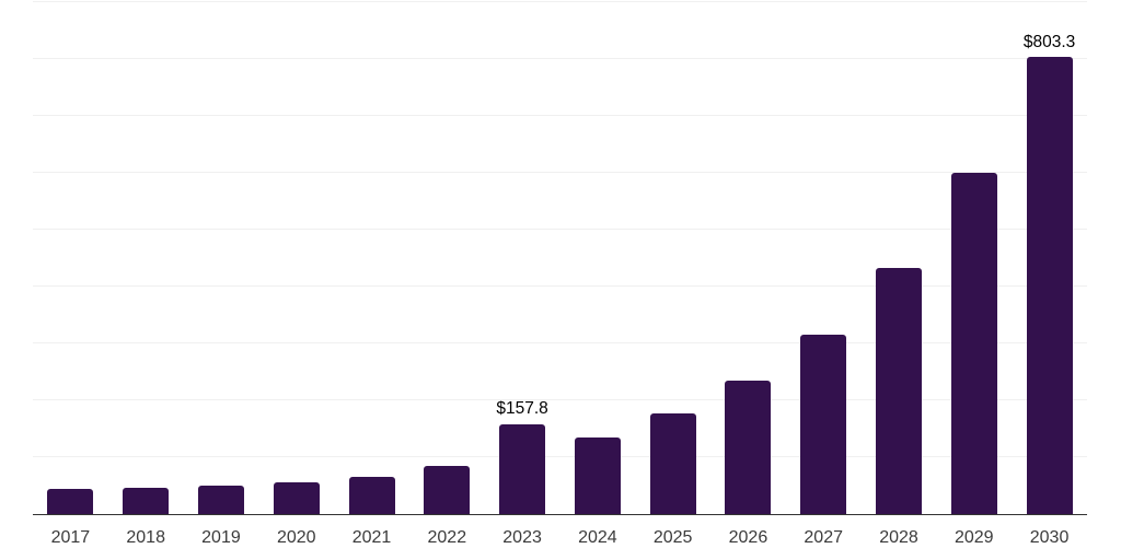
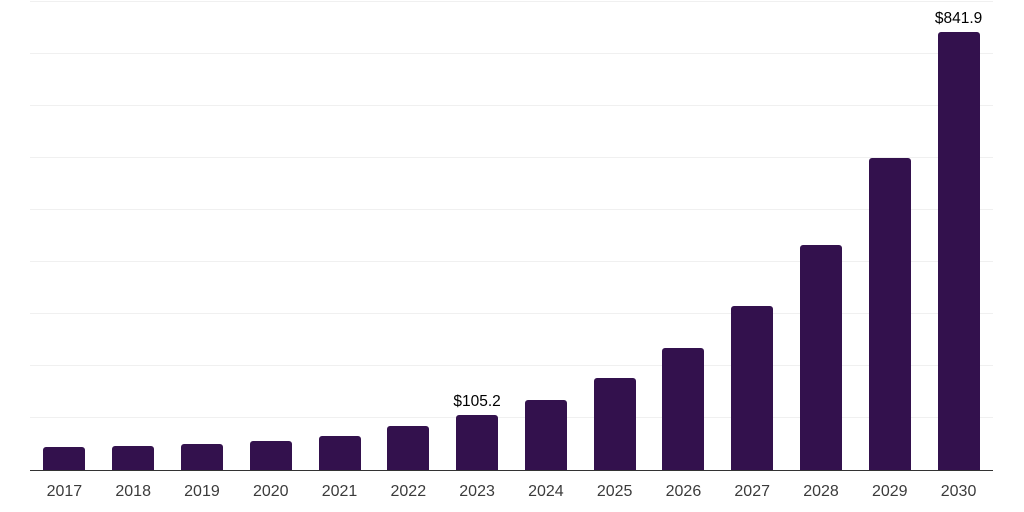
2023: $157.8 -> $105.2
2030: $803.3 -> $841.9
